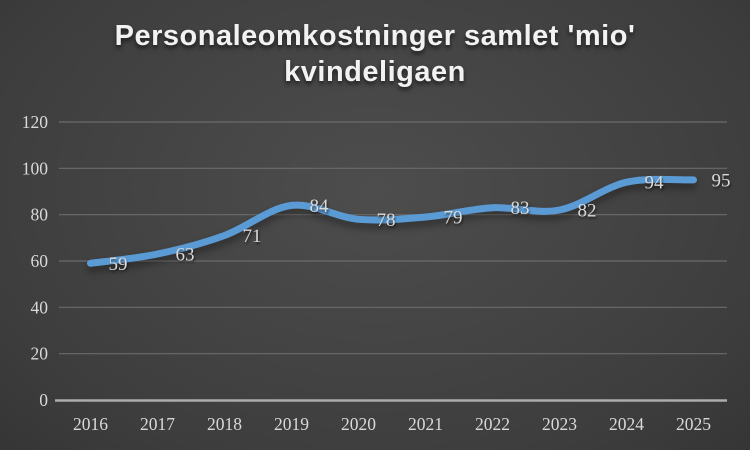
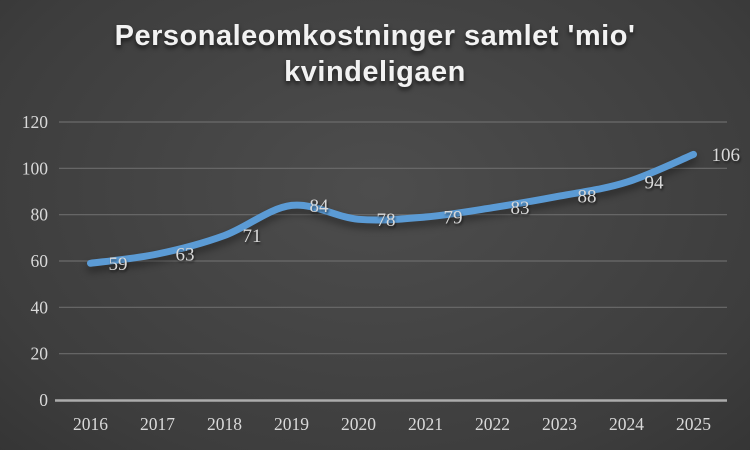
2023: 82 -> 88
2025: 95 -> 106
